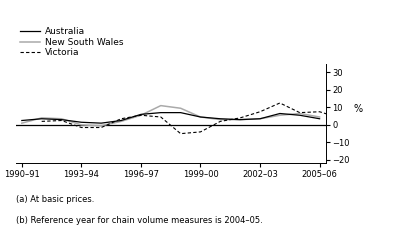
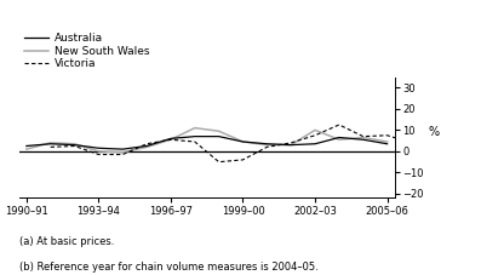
New South Wales/2002–03: 4 -> 10
